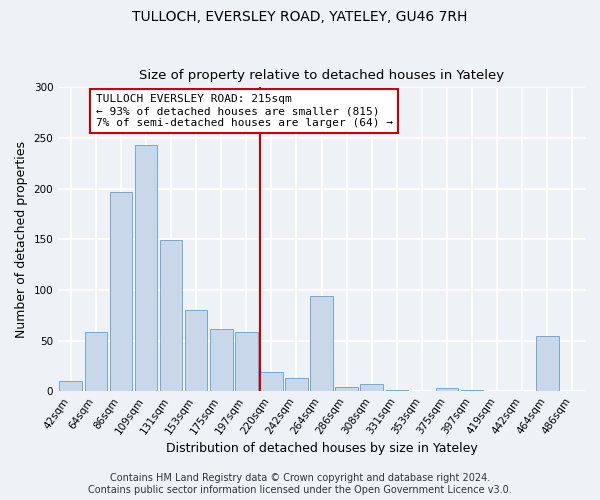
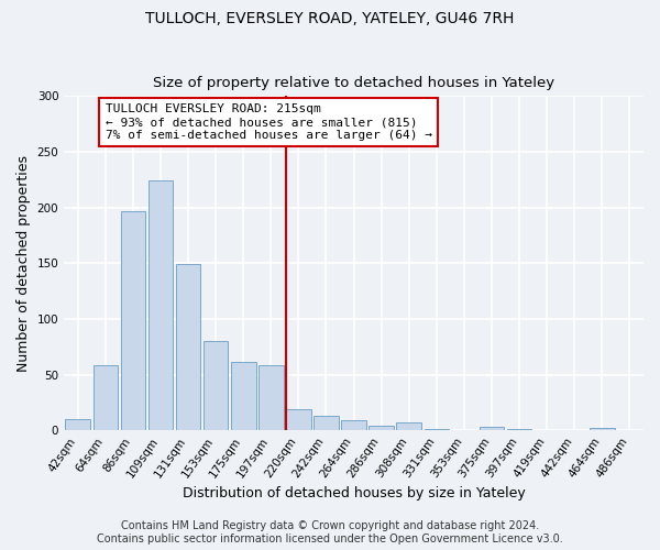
109sqm: 243 -> 224
264sqm: 94 -> 9
464sqm: 55 -> 2
